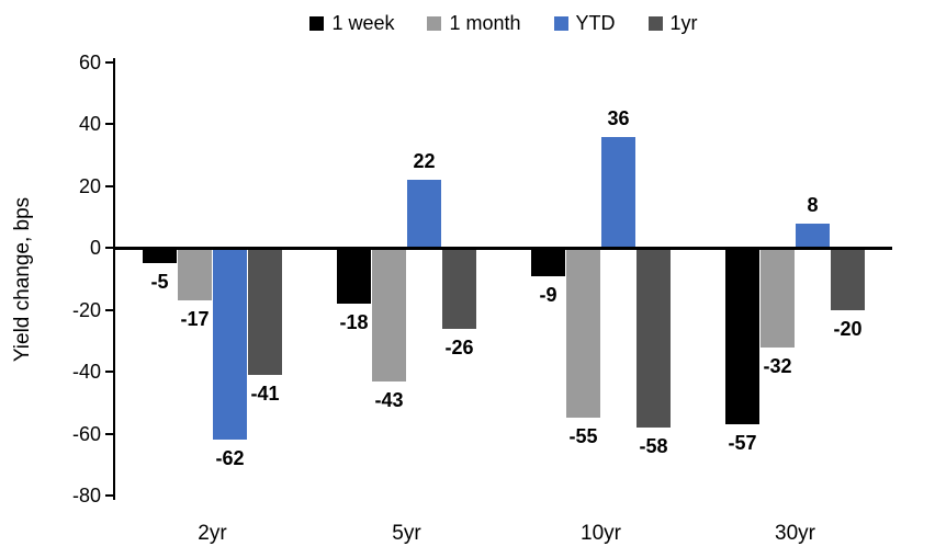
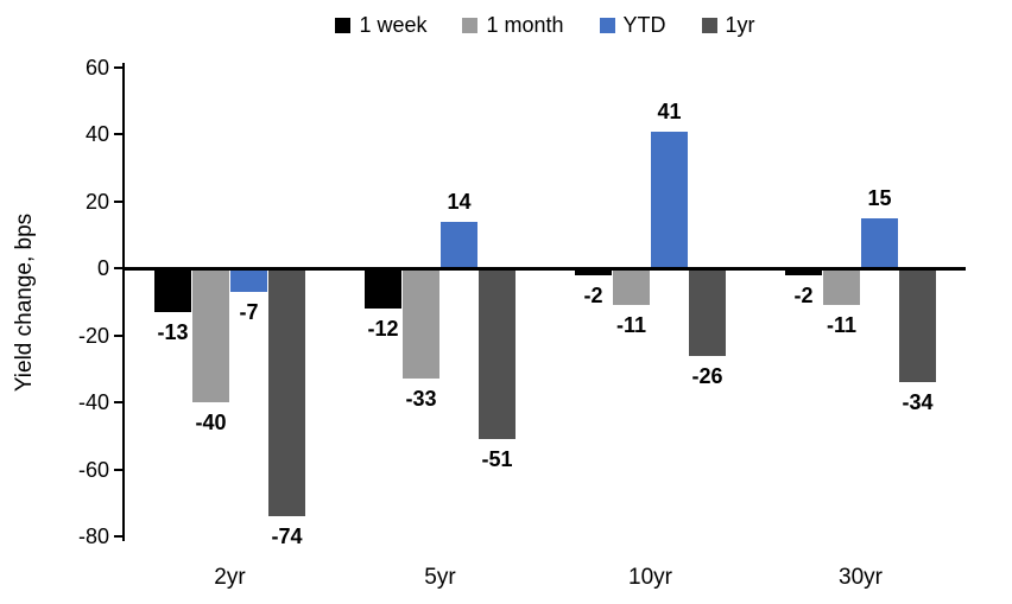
1 week/2yr: -5 -> -13
1 month/2yr: -17 -> -40
YTD/2yr: -62 -> -7
1yr/2yr: -41 -> -74
1 week/5yr: -18 -> -12
1 month/5yr: -43 -> -33
YTD/5yr: 22 -> 14
1yr/5yr: -26 -> -51
1 week/10yr: -9 -> -2
1 month/10yr: -55 -> -11
YTD/10yr: 36 -> 41
1yr/10yr: -58 -> -26
1 week/30yr: -57 -> -2
1 month/30yr: -32 -> -11
YTD/30yr: 8 -> 15
1yr/30yr: -20 -> -34
